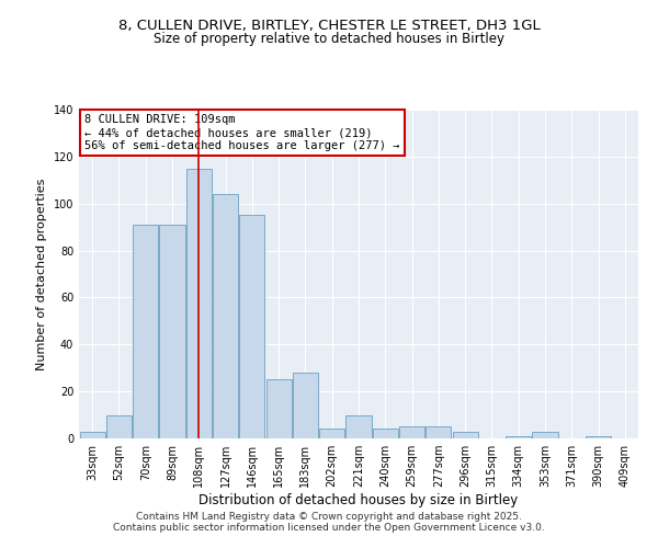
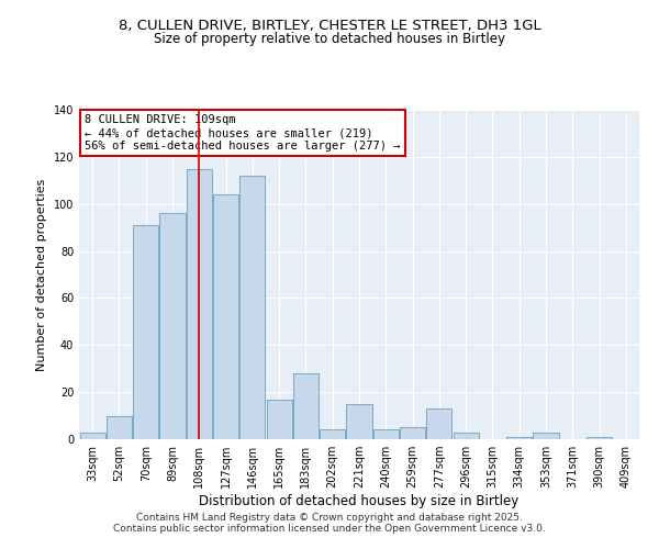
89sqm: 91 -> 96
146sqm: 95 -> 112
165sqm: 25 -> 17
221sqm: 10 -> 15
277sqm: 5 -> 13
